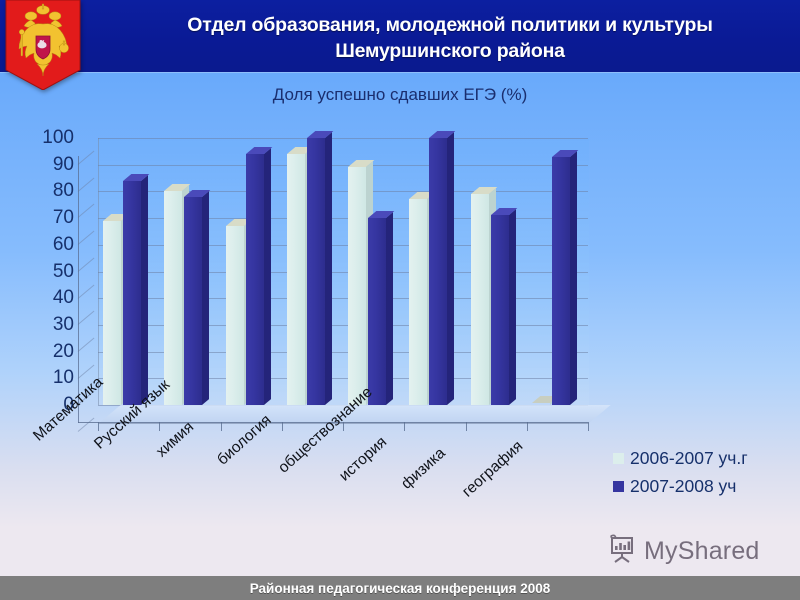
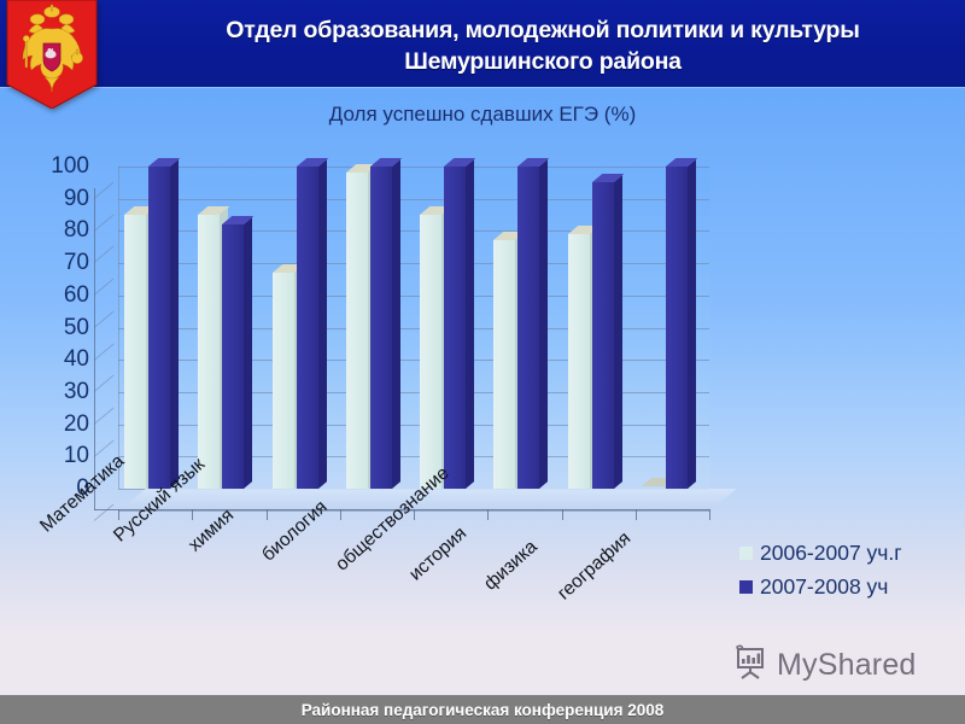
2006-2007 уч.г/Математика: 69 -> 85
2007-2008 уч/Математика: 84 -> 100
2006-2007 уч.г/Русский язык: 80 -> 85
2007-2008 уч/Русский язык: 78 -> 82
2007-2008 уч/химия: 94 -> 100
2006-2007 уч.г/биология: 94 -> 98
2006-2007 уч.г/обществознание: 89 -> 85
2007-2008 уч/обществознание: 70 -> 100
2007-2008 уч/физика: 71 -> 95
2007-2008 уч/география: 93 -> 100
